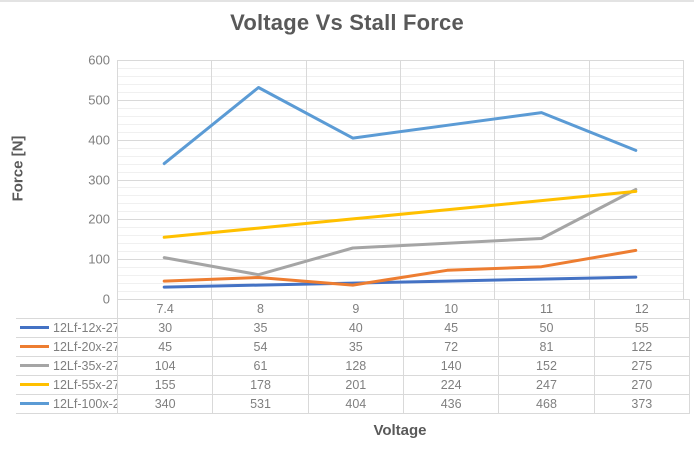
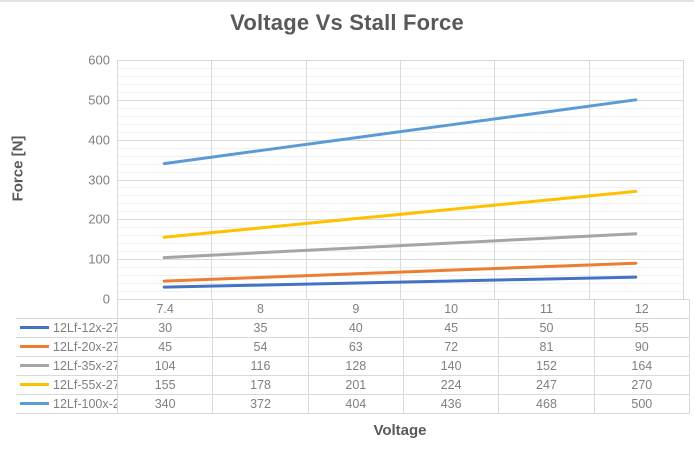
12Lf-35x-27/8: 61 -> 116
12Lf-100x-27/8: 531 -> 372
12Lf-20x-27/9: 35 -> 63
12Lf-20x-27/12: 122 -> 90
12Lf-35x-27/12: 275 -> 164
12Lf-100x-27/12: 373 -> 500
